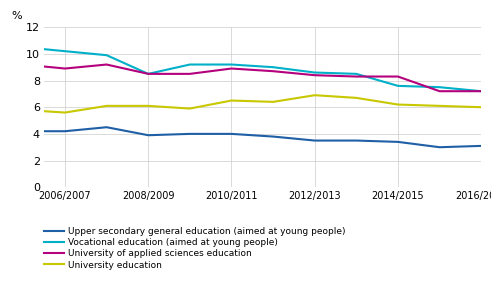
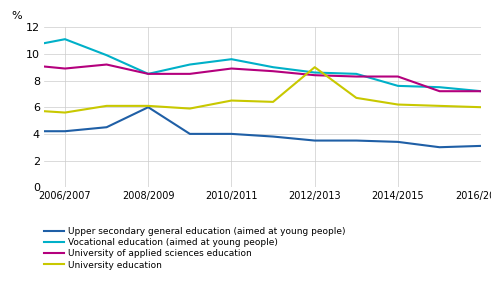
Vocational education (aimed at young people)/2006/2007: 10.2 -> 11.1
Upper secondary general education (aimed at young people)/2008/2009: 3.9 -> 6.0
Vocational education (aimed at young people)/2010/2011: 9.2 -> 9.6
University education/2012/2013: 6.9 -> 9.0
